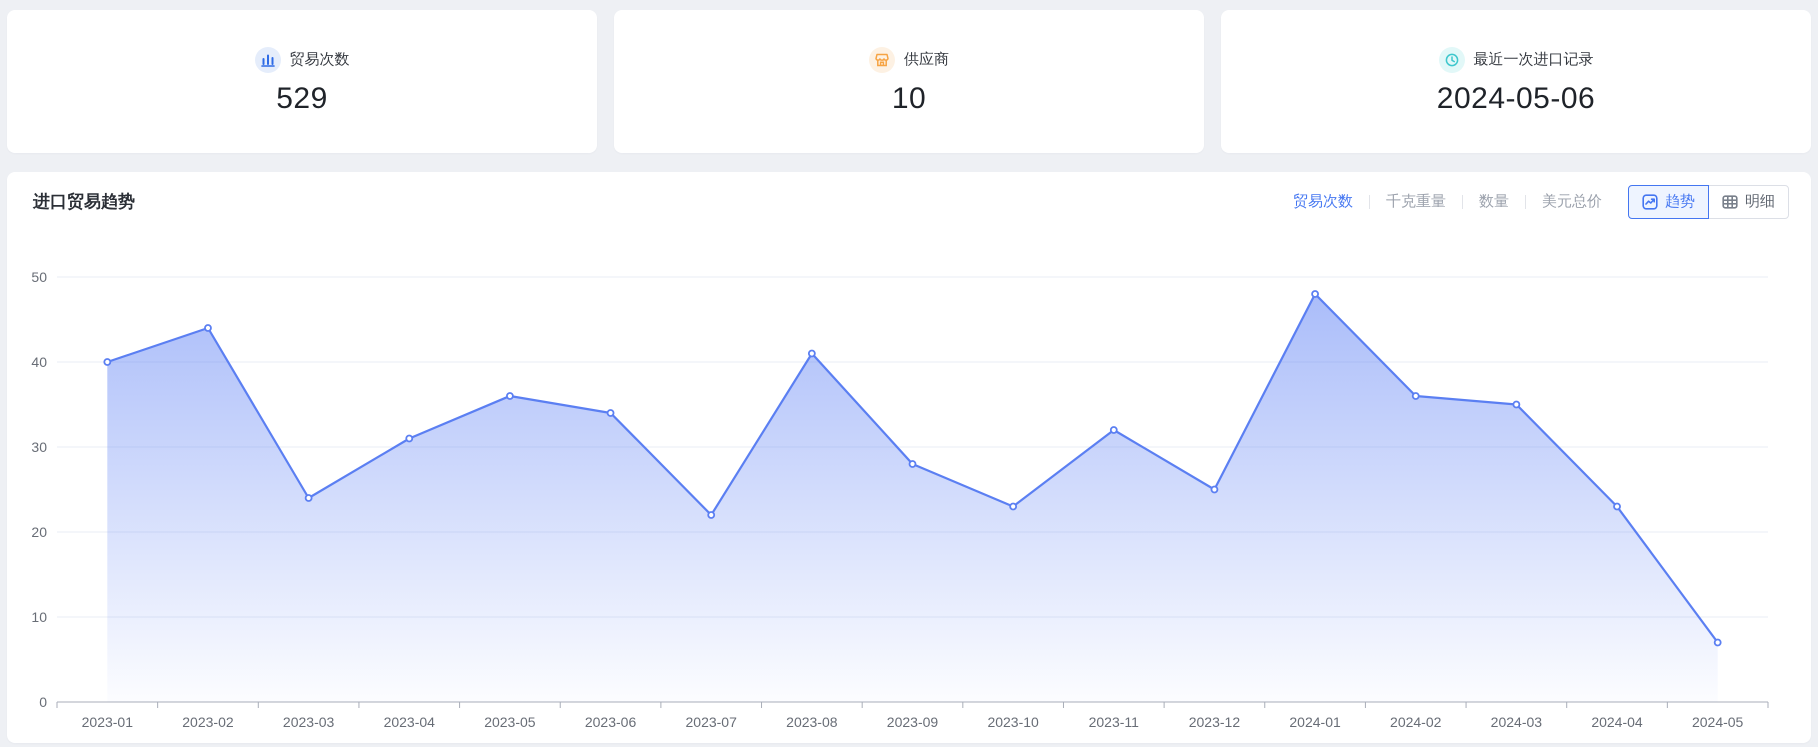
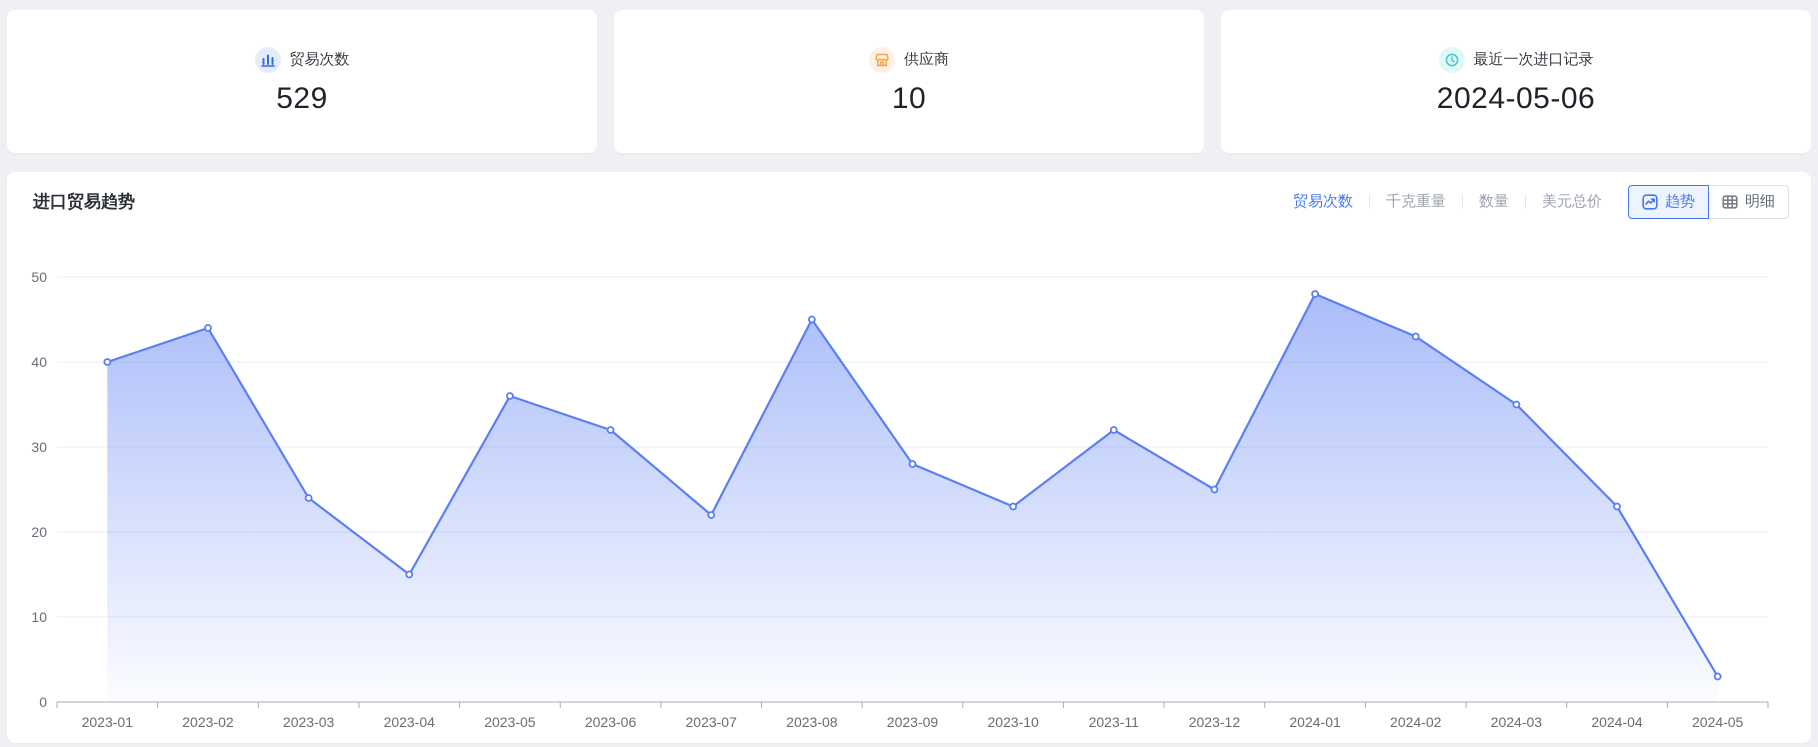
2023-04: 31 -> 15
2023-06: 34 -> 32
2023-08: 41 -> 45
2024-02: 36 -> 43
2024-05: 7 -> 3
